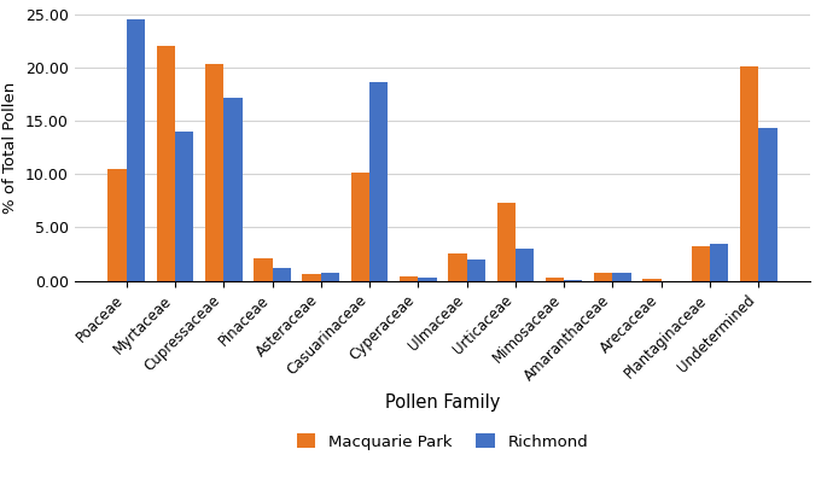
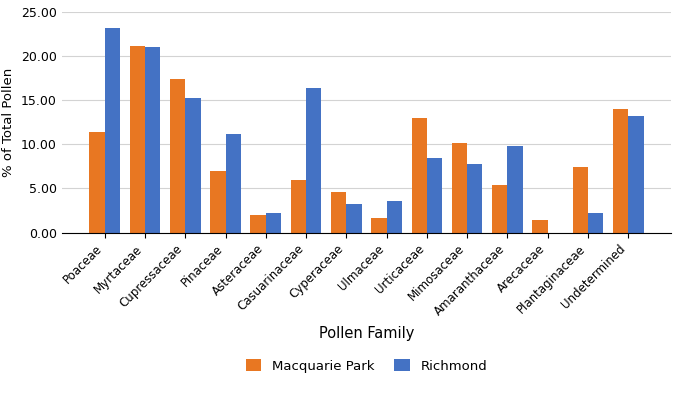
Macquarie Park/Poaceae: 10.5 -> 11.4
Richmond/Poaceae: 24.5 -> 23.2
Macquarie Park/Myrtaceae: 22.0 -> 21.2
Richmond/Myrtaceae: 14.0 -> 21.0
Macquarie Park/Cupressaceae: 20.4 -> 17.4
Richmond/Cupressaceae: 17.2 -> 15.2
Macquarie Park/Pinaceae: 2.1 -> 7.0
Richmond/Pinaceae: 1.2 -> 11.2
Macquarie Park/Asteraceae: 0.6 -> 2.0
Richmond/Asteraceae: 0.7 -> 2.2
Macquarie Park/Casuarinaceae: 10.1 -> 6.0
Richmond/Casuarinaceae: 18.7 -> 16.4
Macquarie Park/Cyperaceae: 0.4 -> 4.6
Richmond/Cyperaceae: 0.3 -> 3.2
Macquarie Park/Ulmaceae: 2.6 -> 1.6
Richmond/Ulmaceae: 2.0 -> 3.6
Macquarie Park/Urticaceae: 7.3 -> 13.0
Richmond/Urticaceae: 3.0 -> 8.4
Macquarie Park/Mimosaceae: 0.3 -> 10.2
Richmond/Mimosaceae: 0.1 -> 7.8
Macquarie Park/Amaranthaceae: 0.7 -> 5.4
Richmond/Amaranthaceae: 0.8 -> 9.8
Macquarie Park/Arecaceae: 0.2 -> 1.4
Macquarie Park/Plantaginaceae: 3.2 -> 7.4
Richmond/Plantaginaceae: 3.5 -> 2.2
Macquarie Park/Undetermined: 20.1 -> 14.0
Richmond/Undetermined: 14.3 -> 13.2
